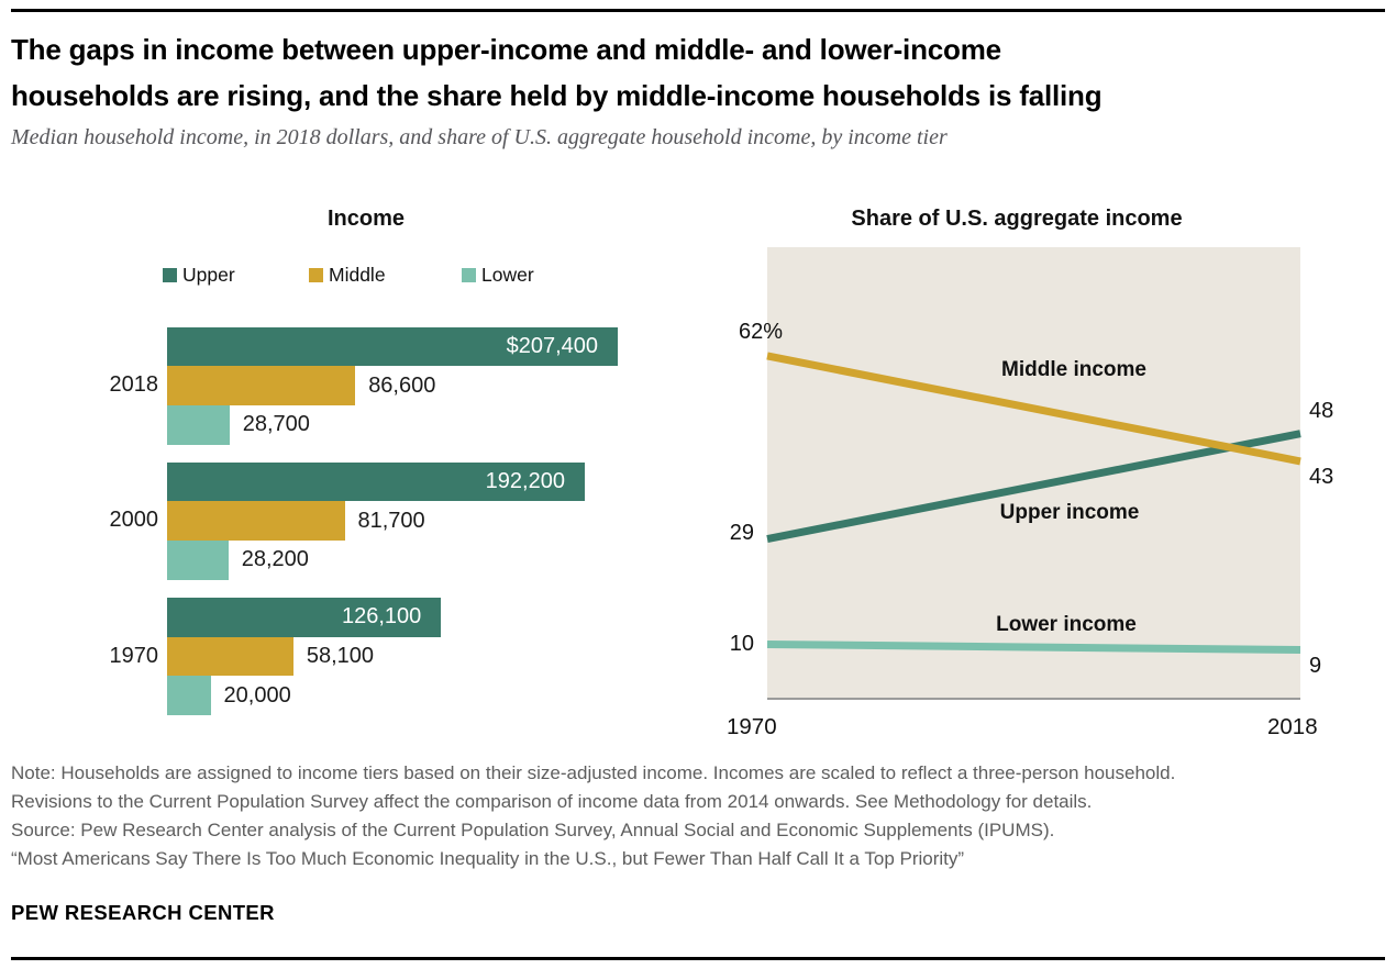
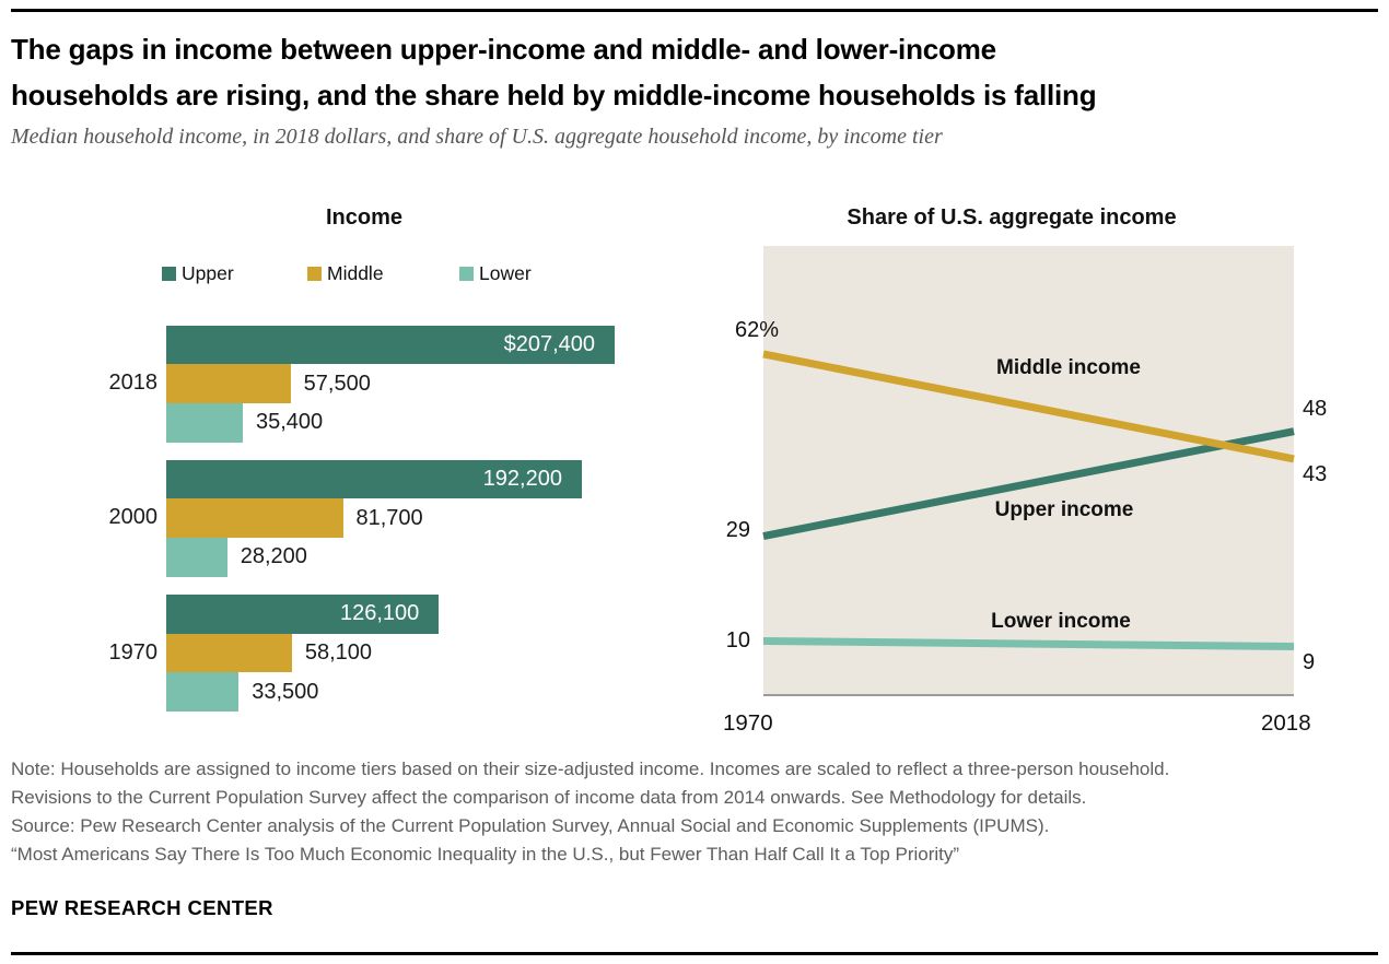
Income/Middle/2018: 86,600 -> 57,500
Income/Lower/2018: 28,700 -> 35,400
Income/Lower/1970: 20,000 -> 33,500
